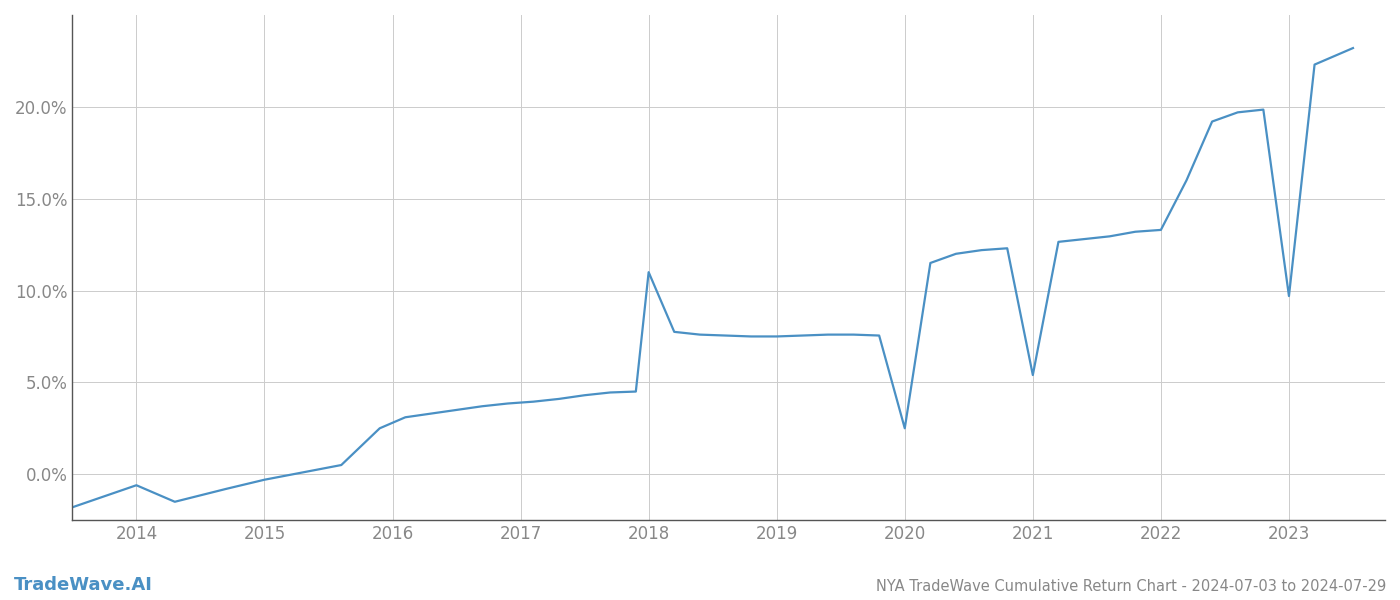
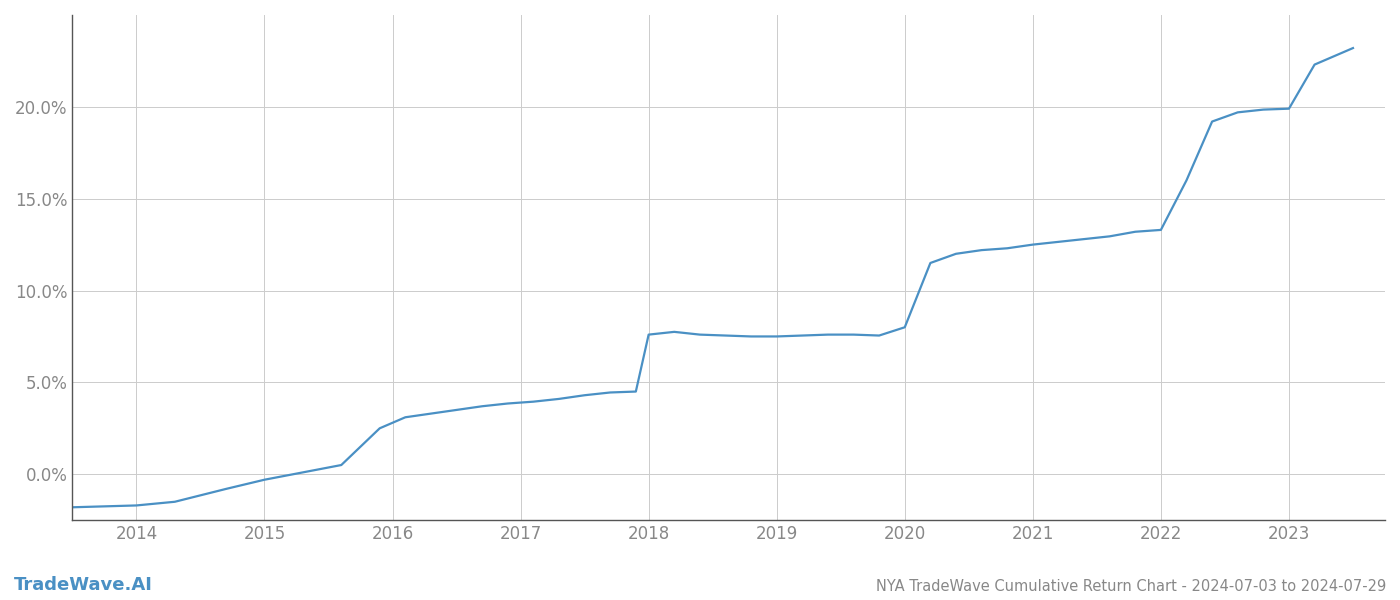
2014: -0.6% -> -1.7%
2018: 11.0% -> 7.6%
2020: 2.5% -> 8.0%
2021: 5.4% -> 12.5%
2023: 9.7% -> 19.9%
